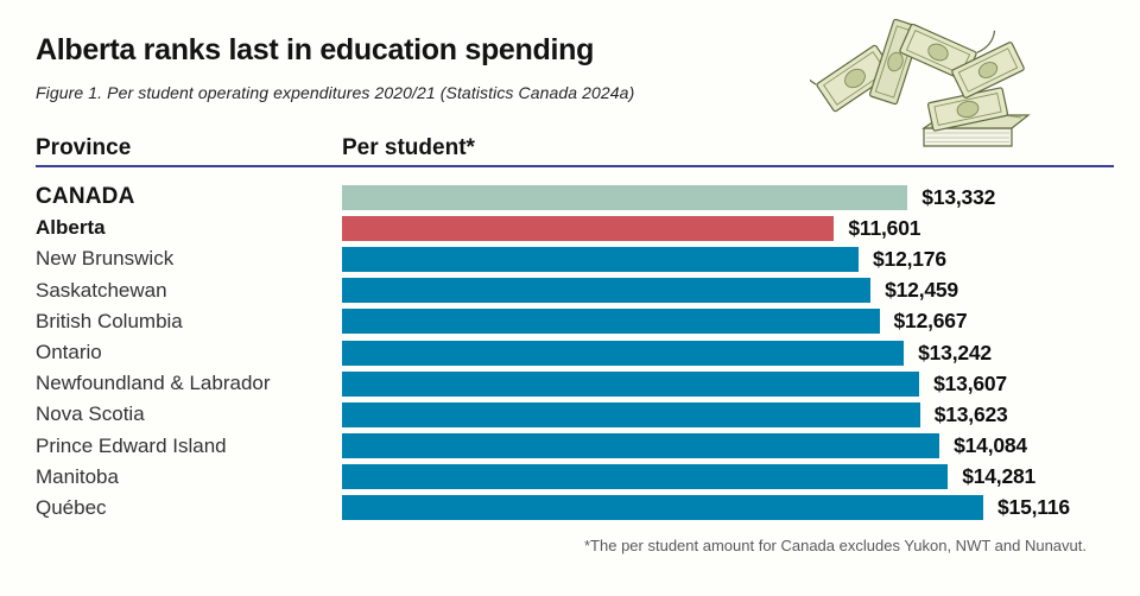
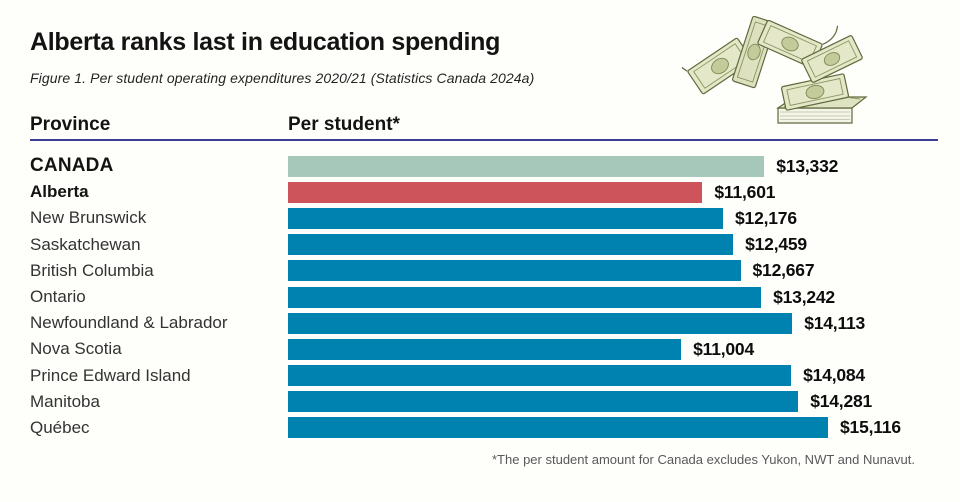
Newfoundland & Labrador: $13,607 -> $14,113
Nova Scotia: $13,623 -> $11,004
